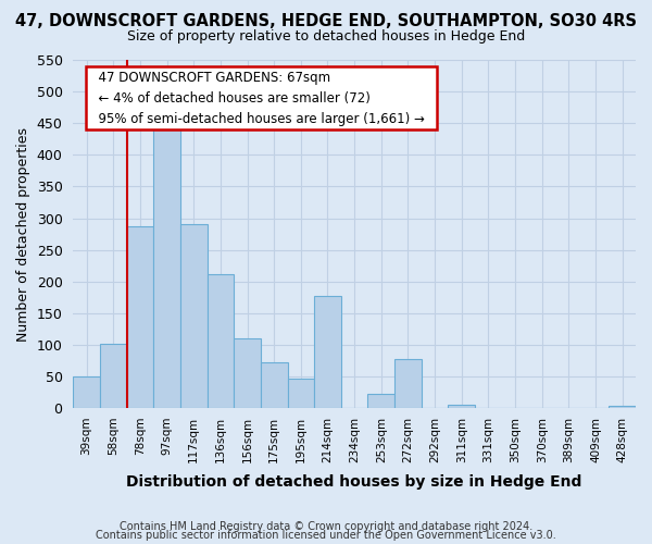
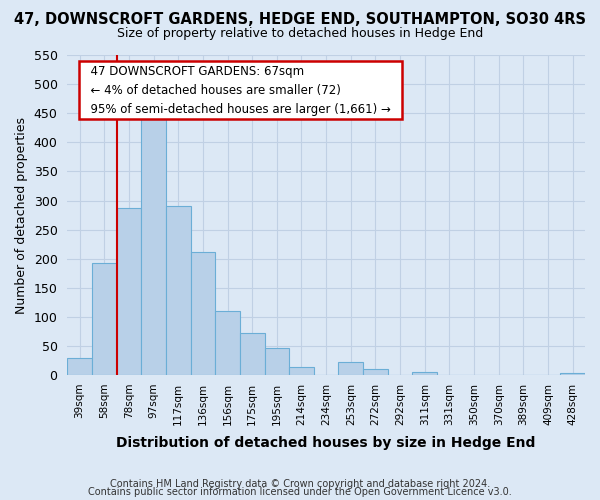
39sqm: 50 -> 30
58sqm: 102 -> 193
214sqm: 178 -> 14
272sqm: 78 -> 10
